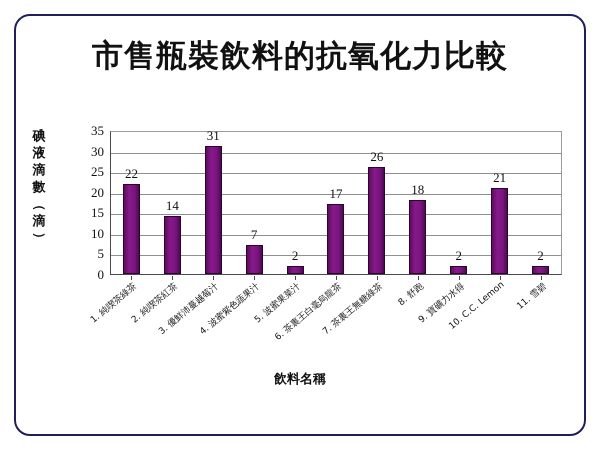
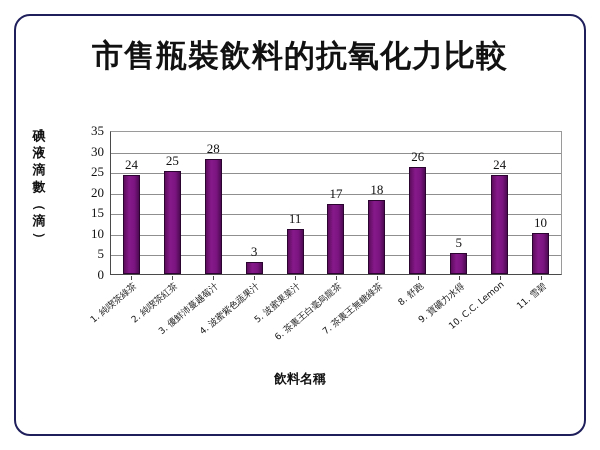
1. 純喫茶綠茶: 22 -> 24
2. 純喫茶紅茶: 14 -> 25
3. 優鮮沛蔓越莓汁: 31 -> 28
4. 波蜜紫色蔬果汁: 7 -> 3
5. 波蜜果菜汁: 2 -> 11
7. 茶裏王無糖綠茶: 26 -> 18
8. 舒跑: 18 -> 26
9. 寶礦力水得: 2 -> 5
10. C.C. Lemon: 21 -> 24
11. 雪碧: 2 -> 10
